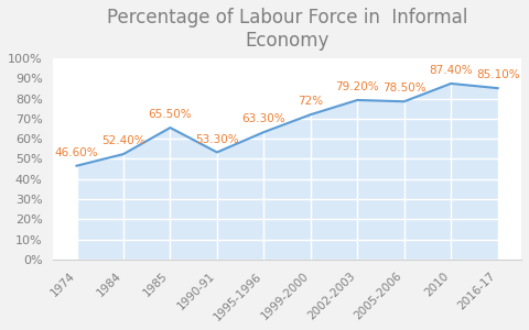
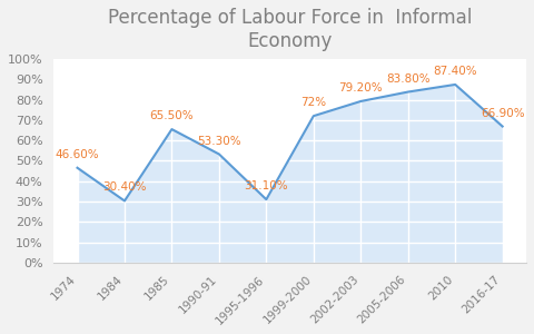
1984: 52.40% -> 30.40%
1995-1996: 63.30% -> 31.10%
2005-2006: 78.50% -> 83.80%
2016-17: 85.10% -> 66.90%
